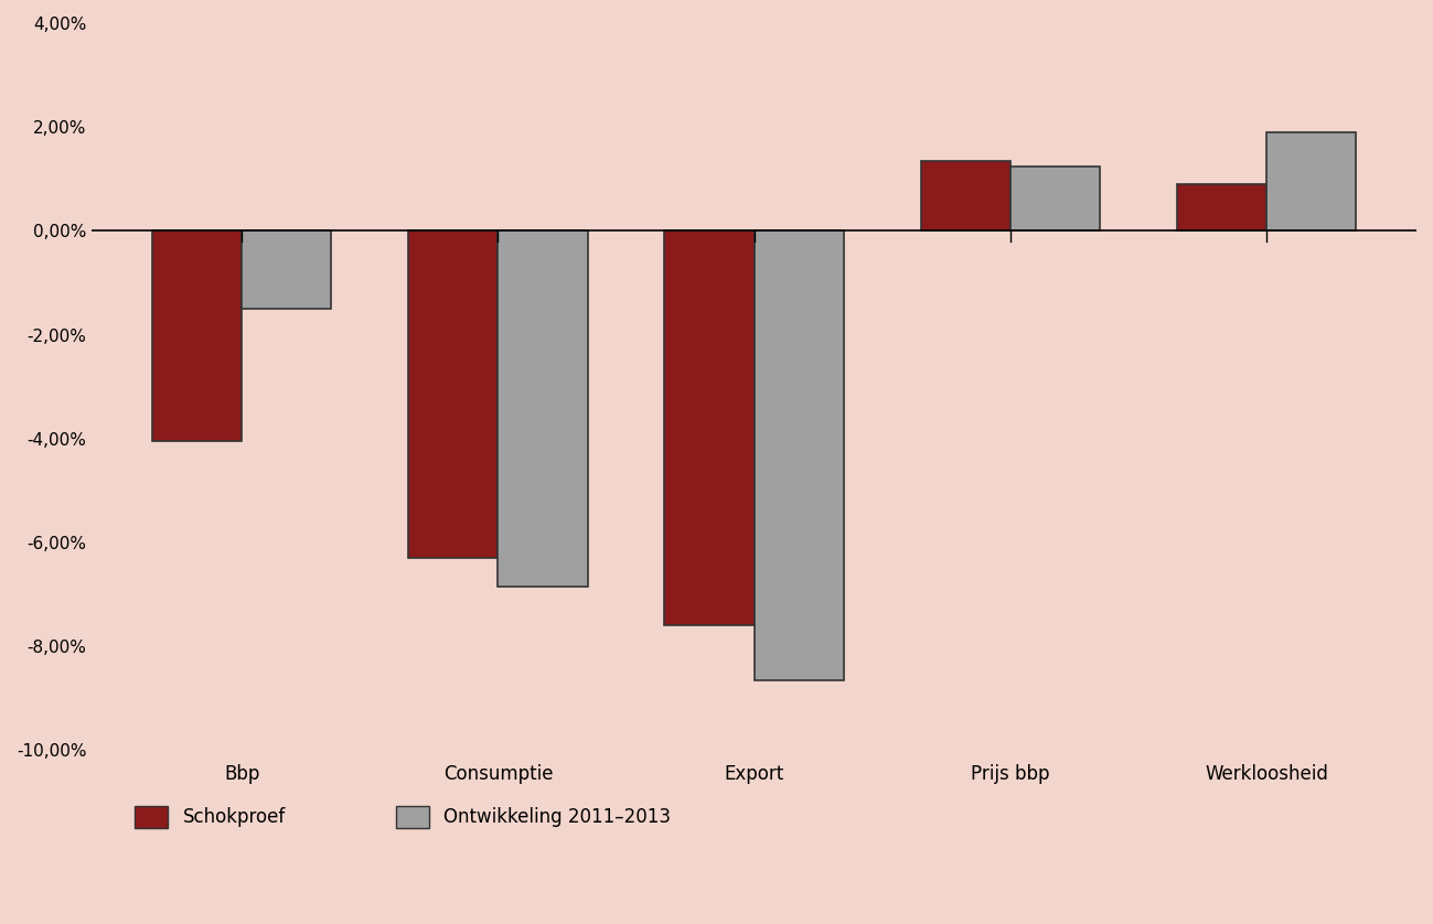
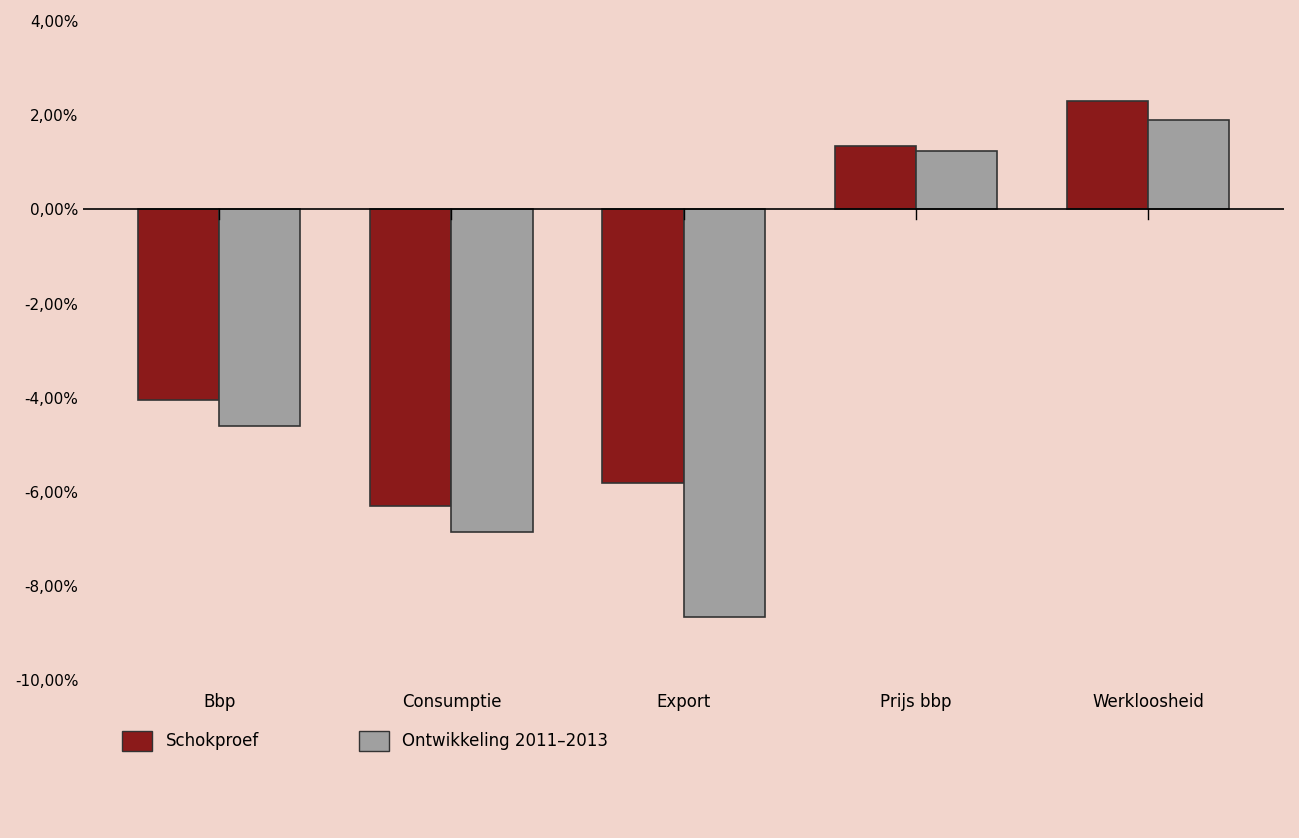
Ontwikkeling 2011–2013/Bbp: -1,50% -> -4,60%
Schokproef/Export: -7,60% -> -5,80%
Schokproef/Werkloosheid: 0,90% -> 2,30%
